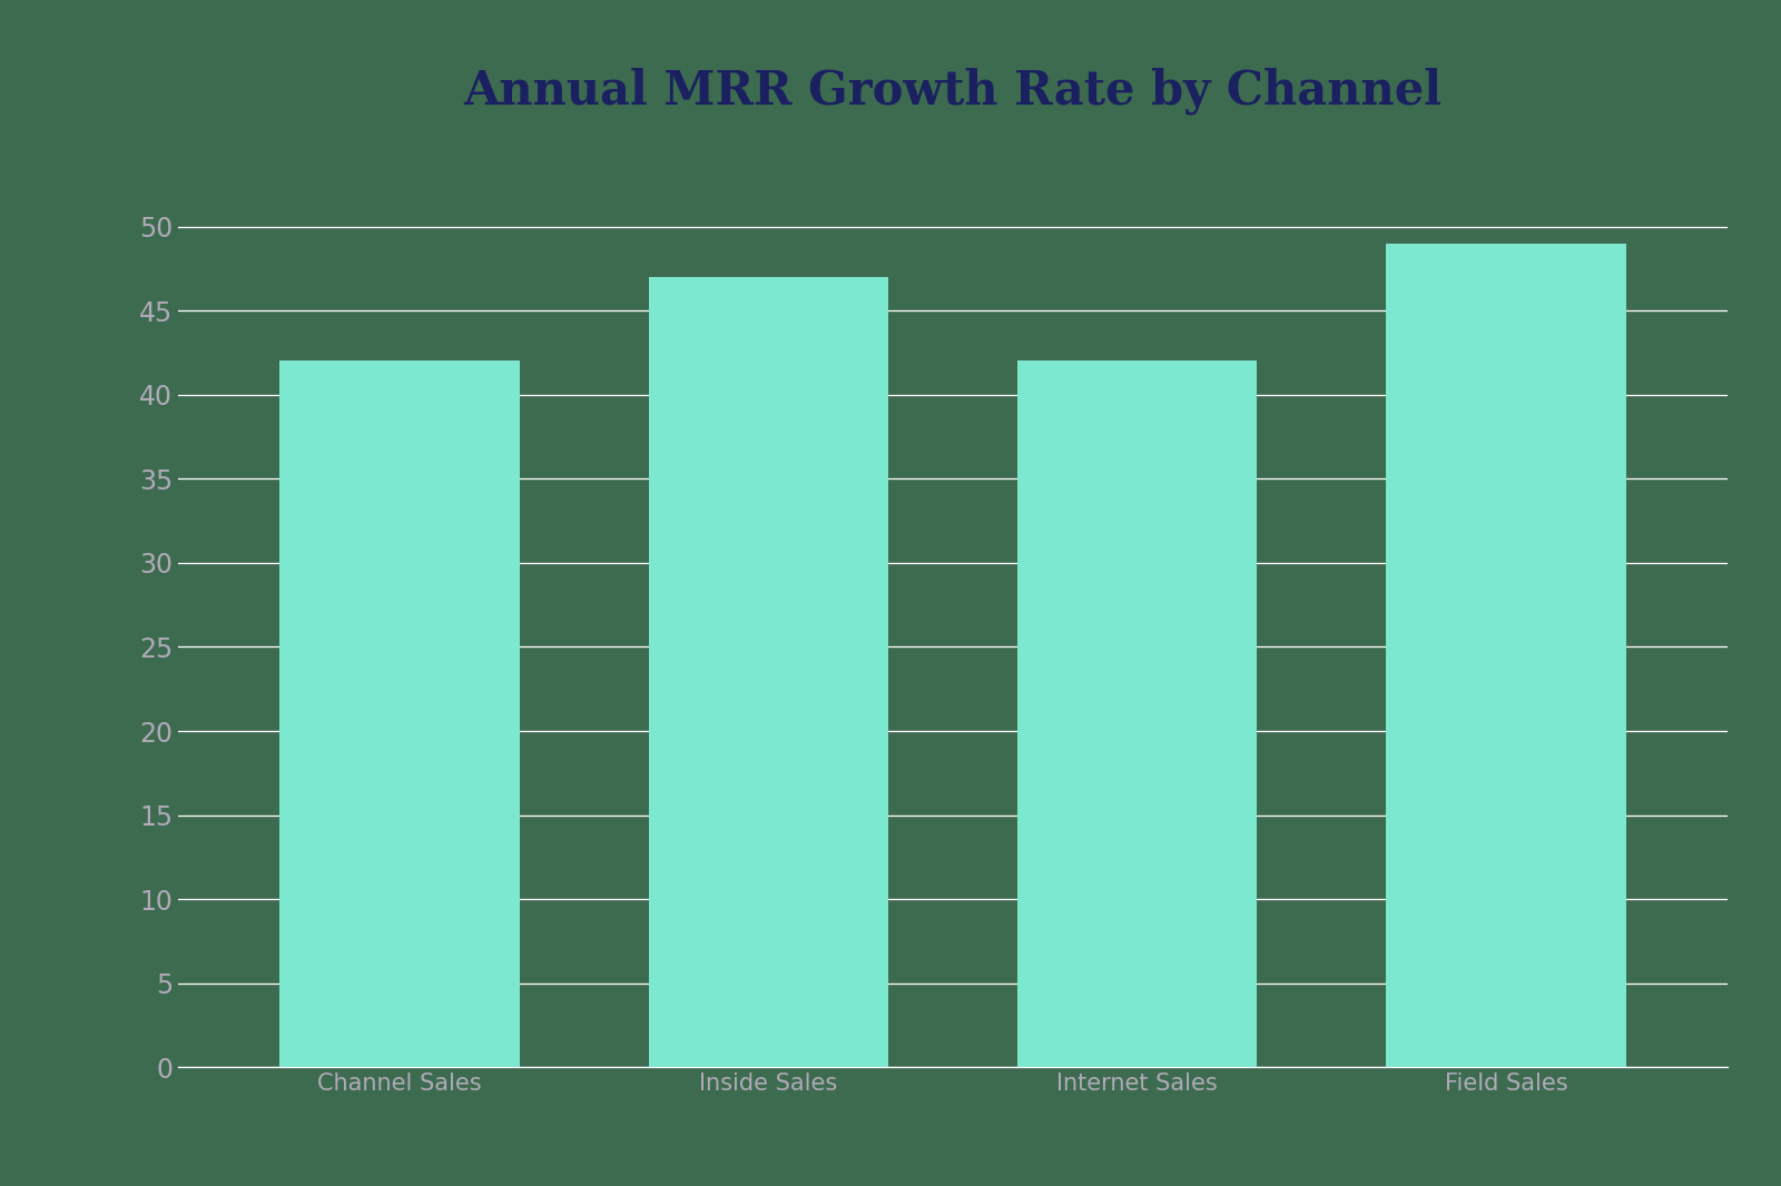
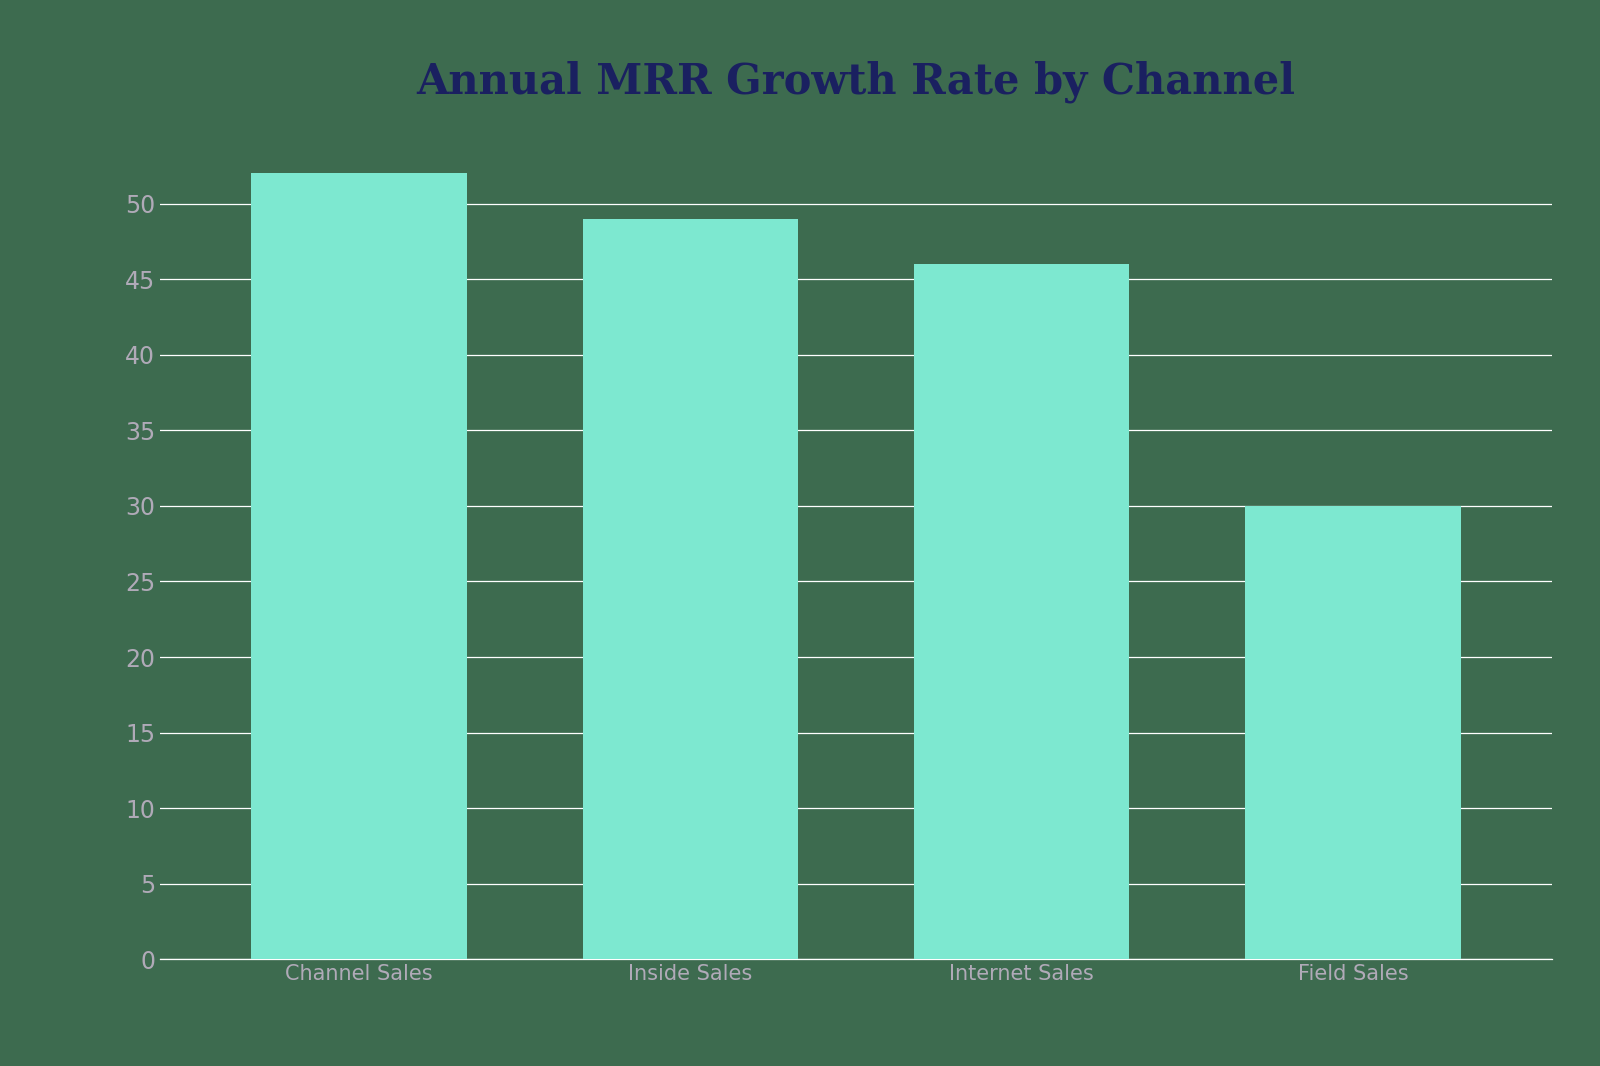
Channel Sales: 42 -> 52
Inside Sales: 47 -> 49
Internet Sales: 42 -> 46
Field Sales: 49 -> 30
